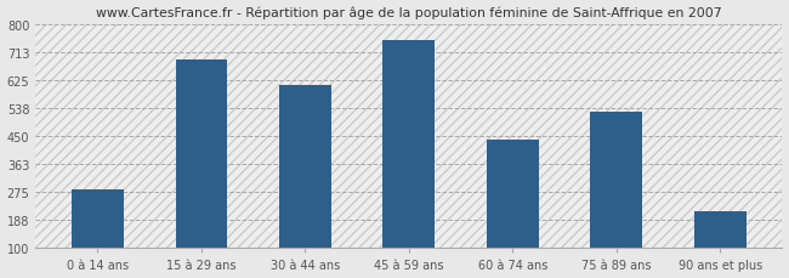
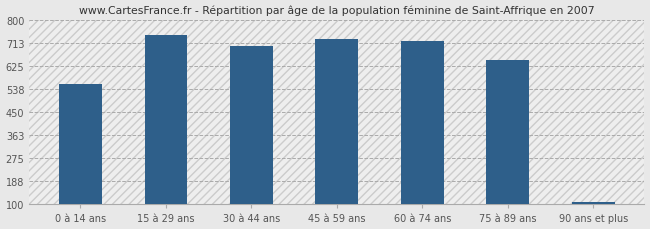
0 à 14 ans: 285 -> 557
15 à 29 ans: 690 -> 743
30 à 44 ans: 610 -> 700
45 à 59 ans: 750 -> 726
60 à 74 ans: 440 -> 722
75 à 89 ans: 525 -> 648
90 ans et plus: 215 -> 110
